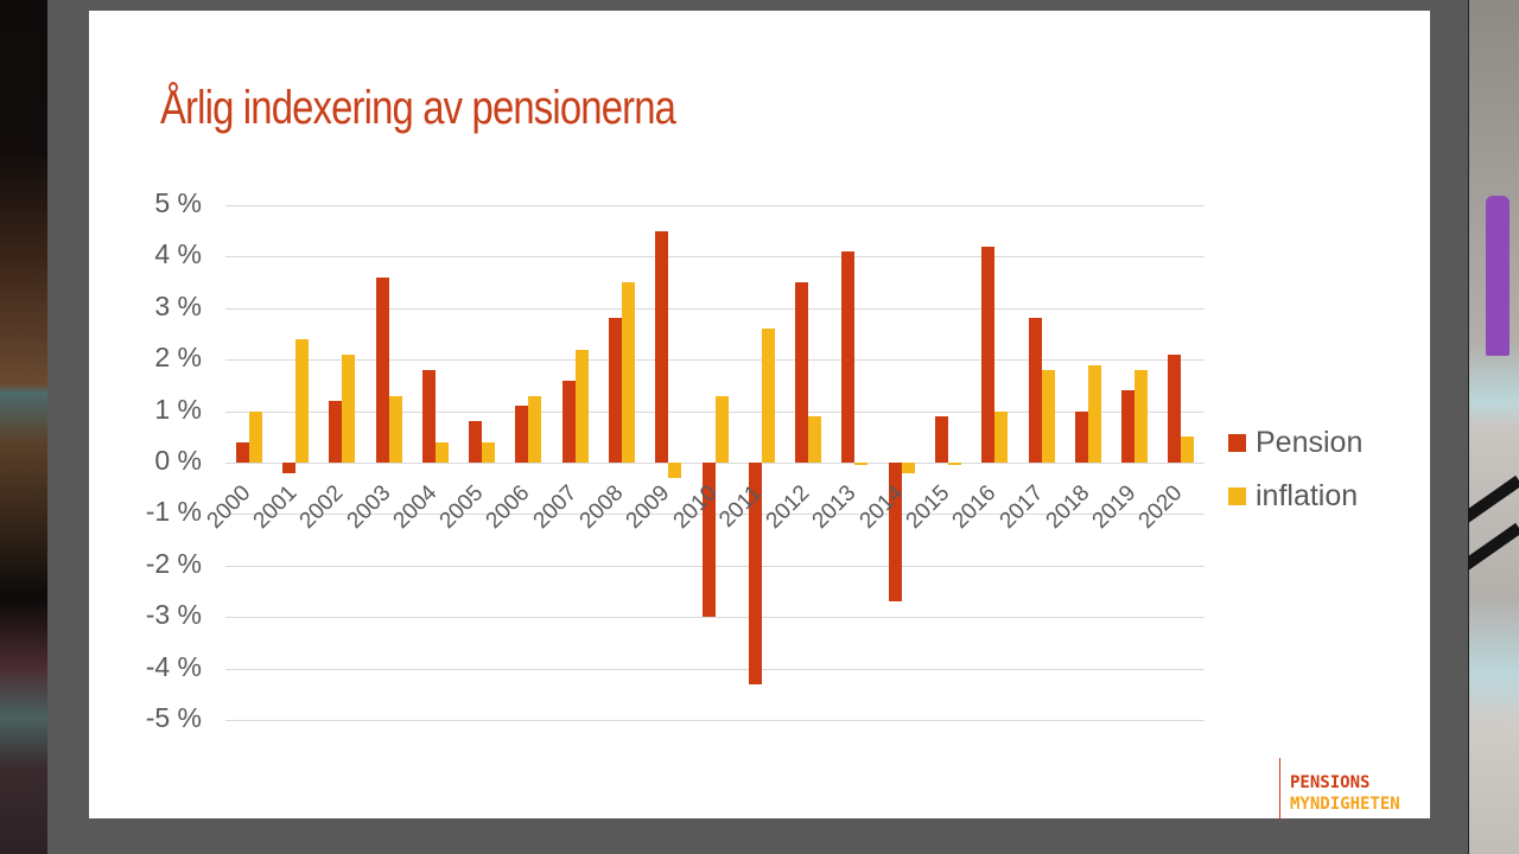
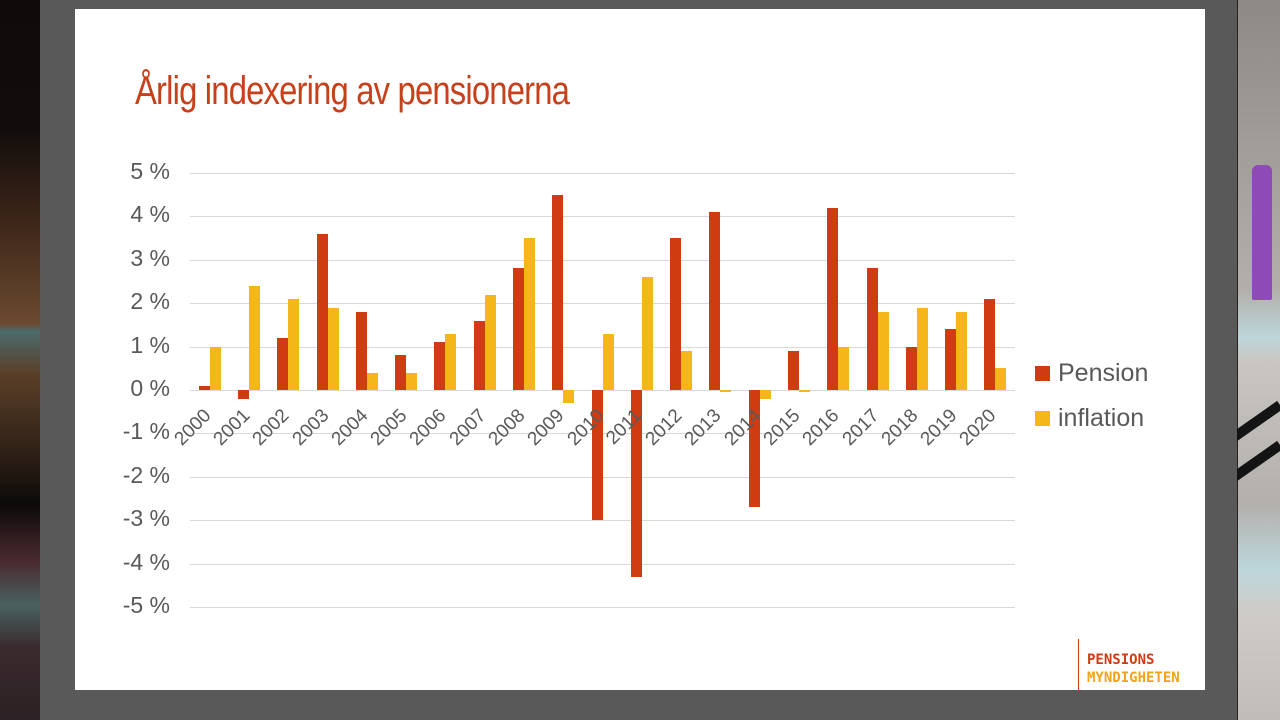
Pension/2000: 0.4% -> 0.1%
inflation/2003: 1.3% -> 1.9%
